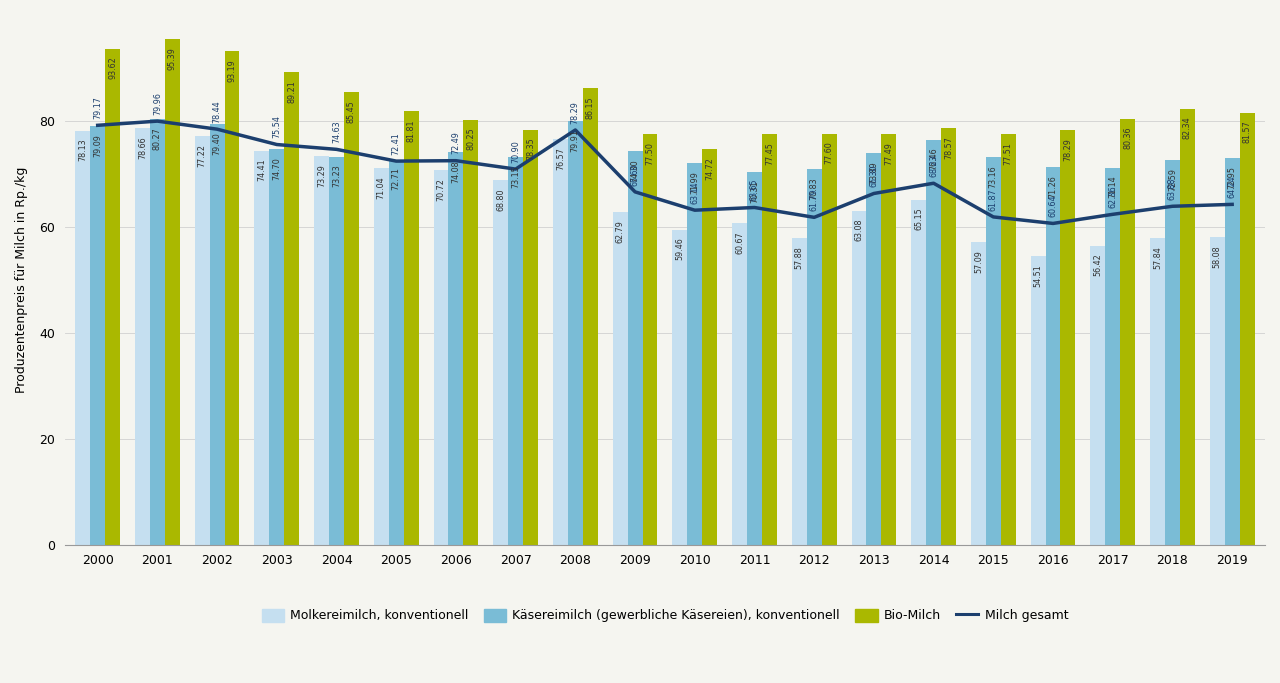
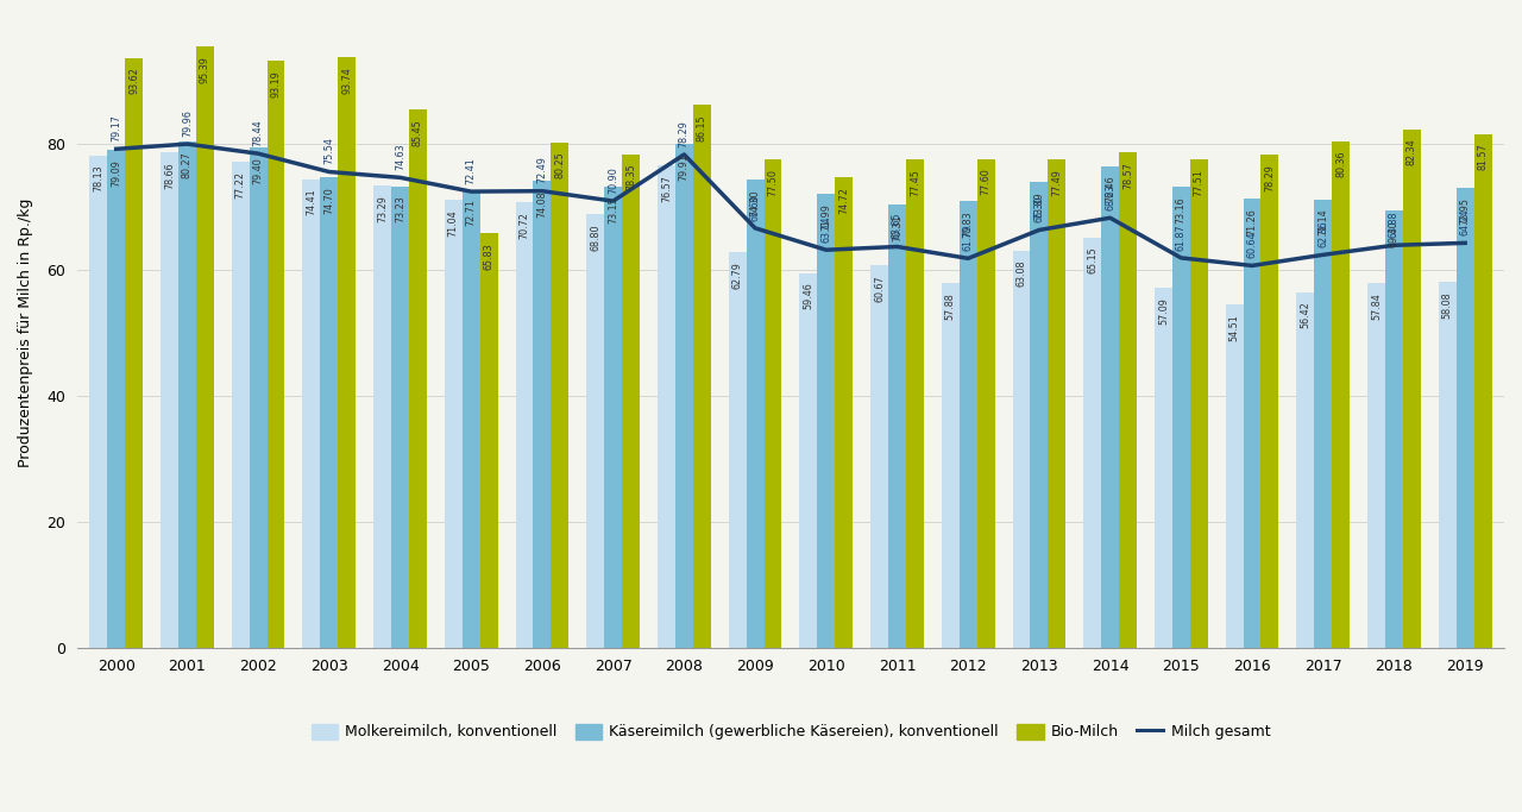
Bio-Milch/2003: 89.21 -> 93.74
Bio-Milch/2005: 81.81 -> 65.83
Käsereimilch (gewerbliche Käsereien), konventionell/2018: 72.6 -> 69.4
